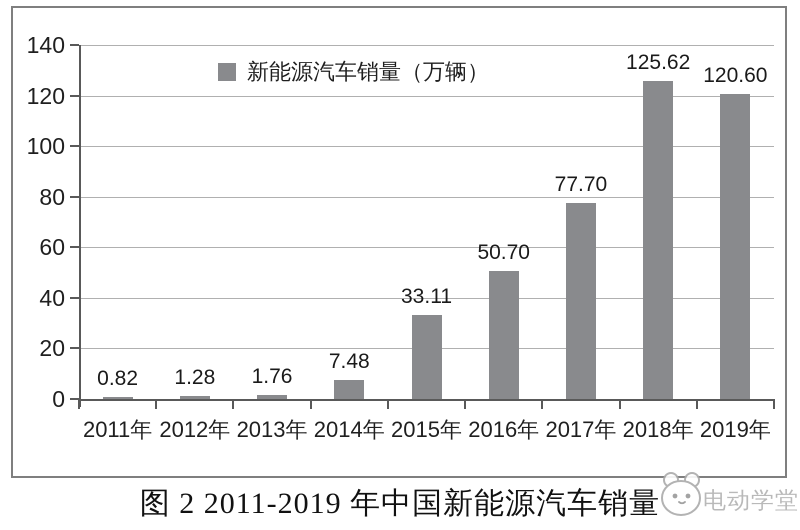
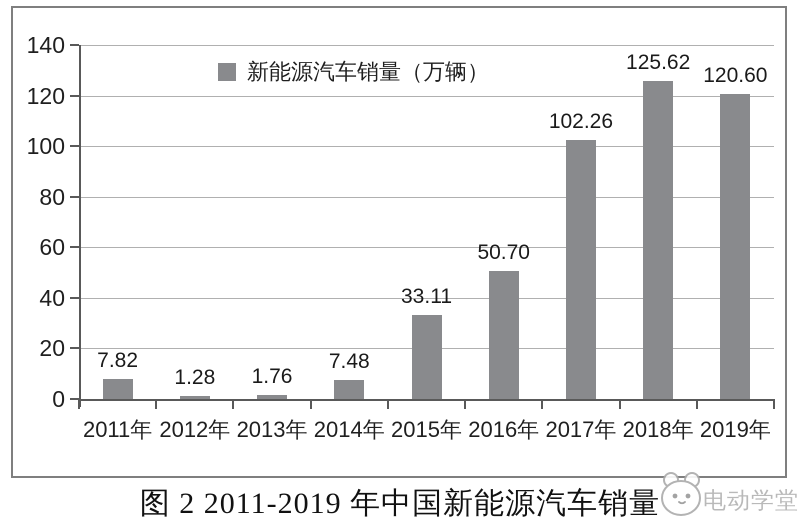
2011年: 0.82 -> 7.82
2017年: 77.70 -> 102.26
